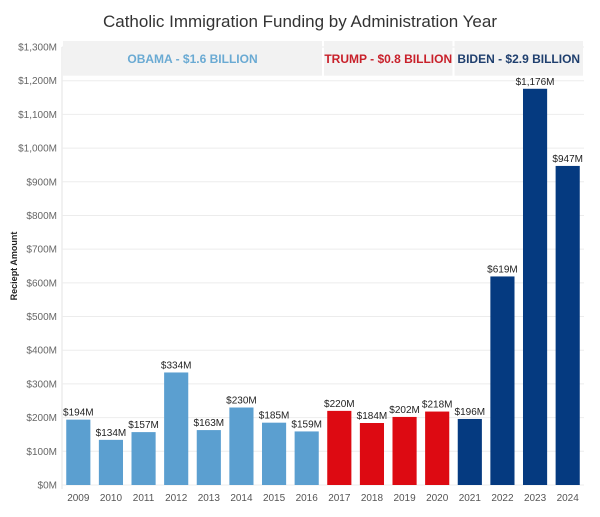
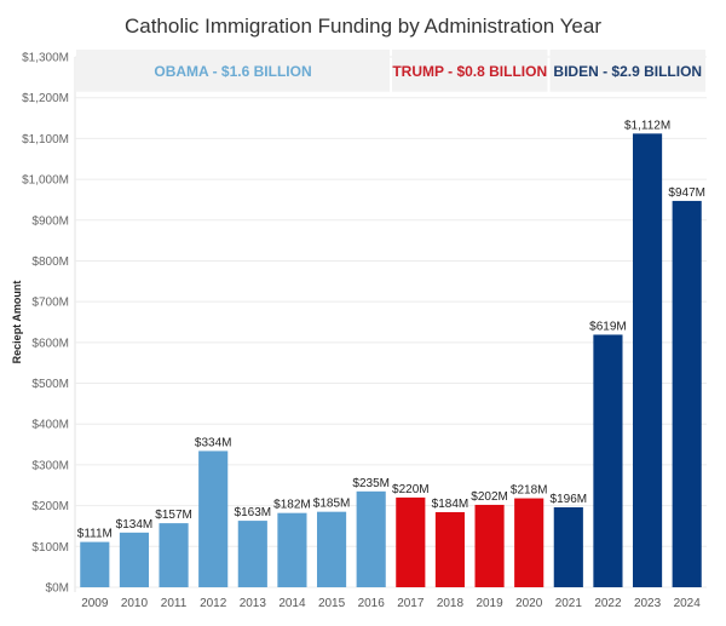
2009: $194M -> $111M
2014: $230M -> $182M
2016: $159M -> $235M
2023: $1,176M -> $1,112M
